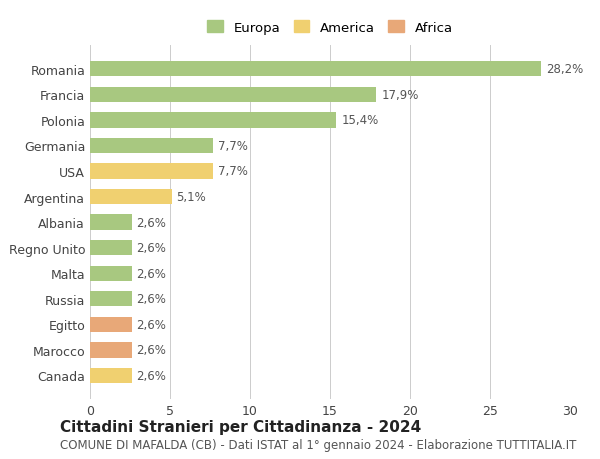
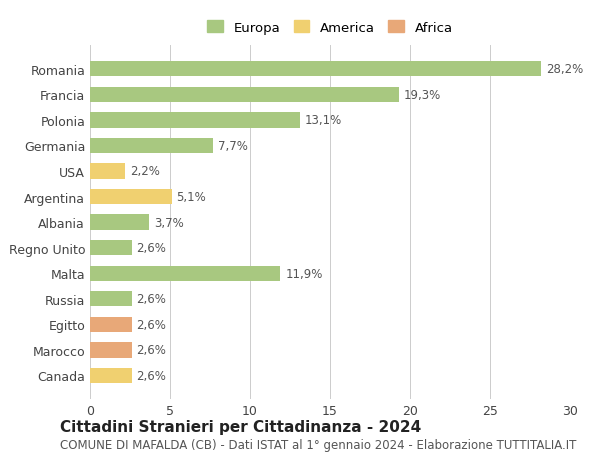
Francia: 17,9% -> 19,3%
Polonia: 15,4% -> 13,1%
USA: 7,7% -> 2,2%
Albania: 2,6% -> 3,7%
Malta: 2,6% -> 11,9%
